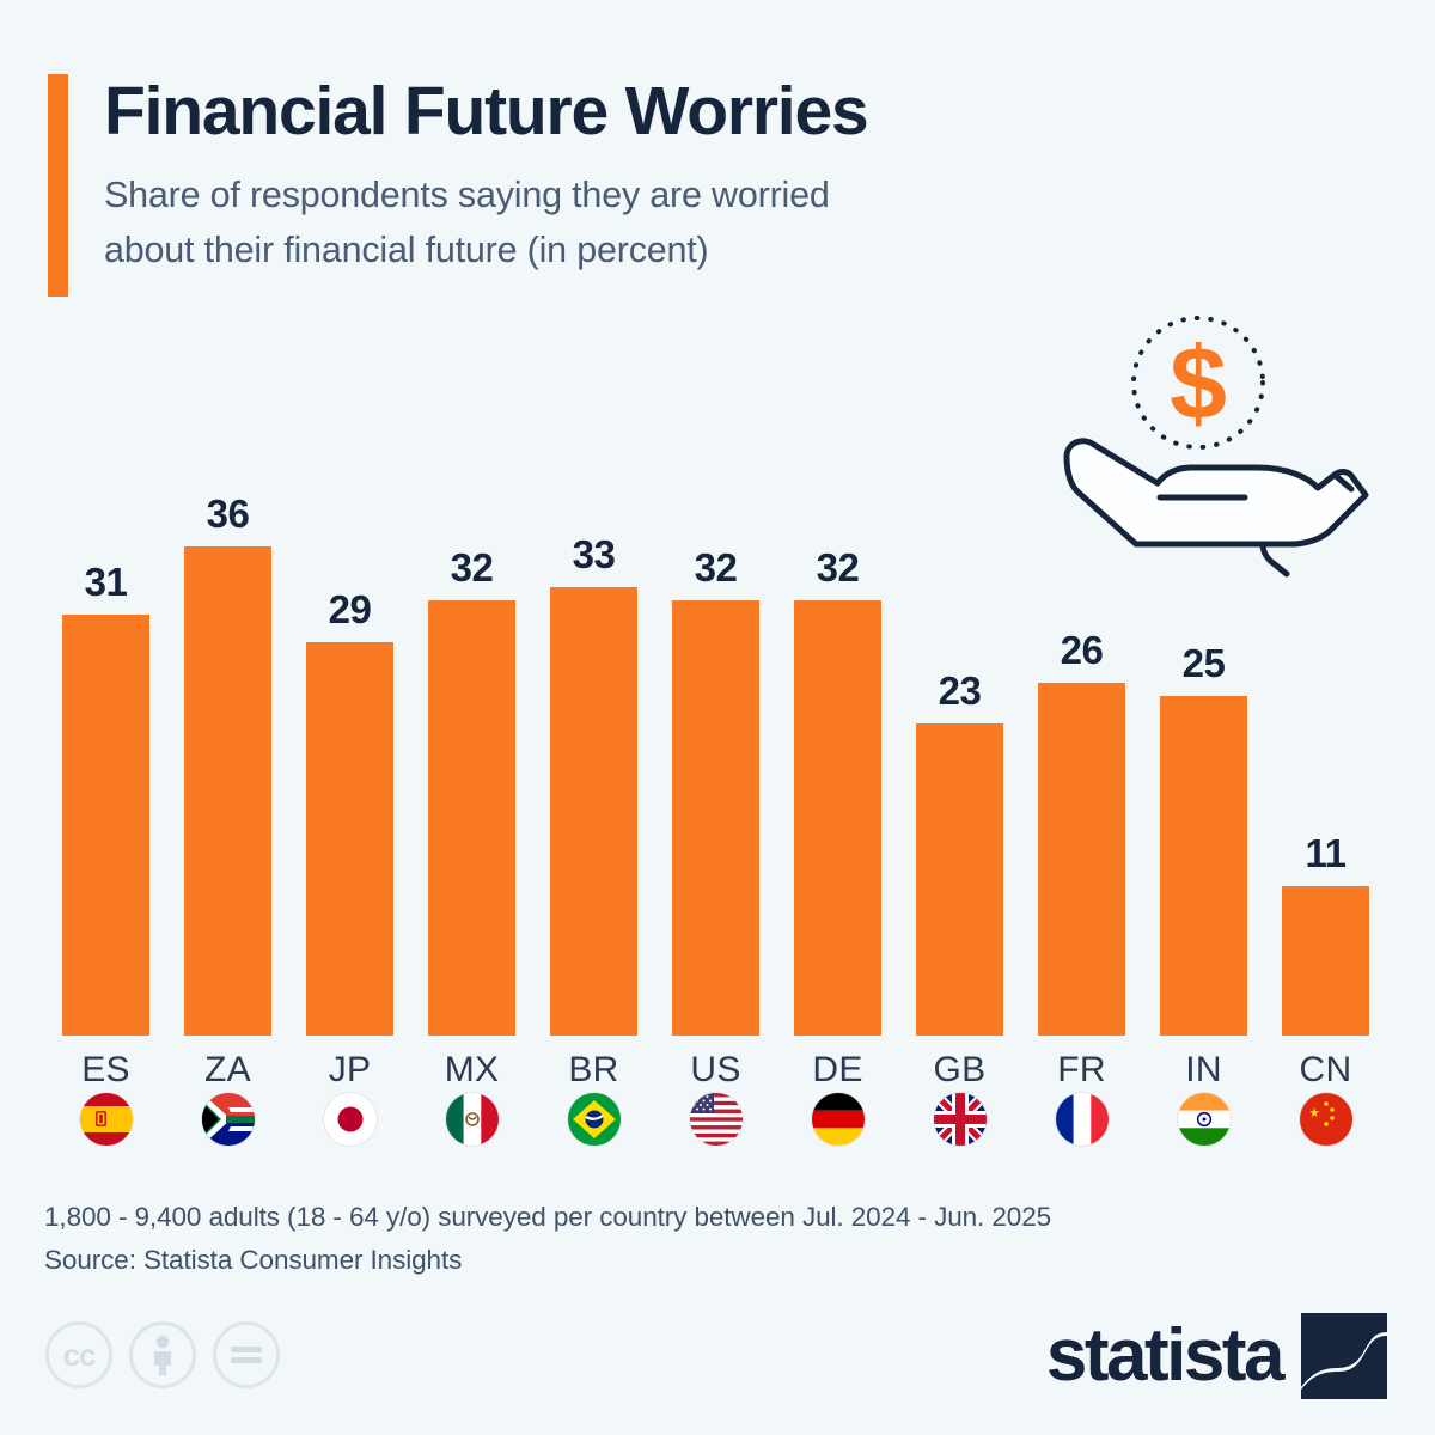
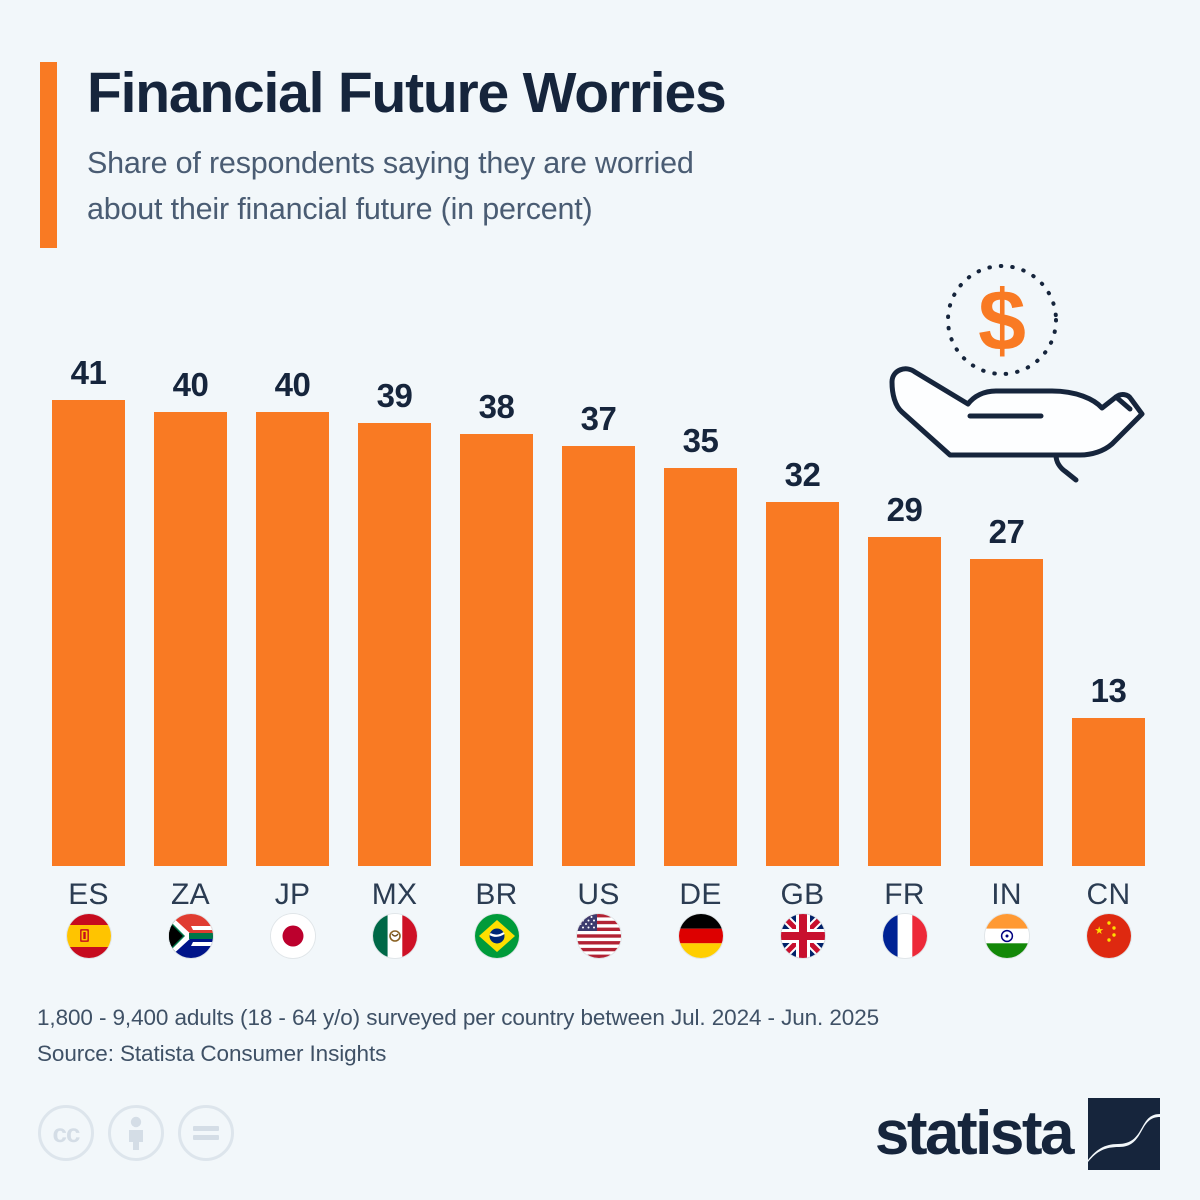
ES: 31 -> 41
ZA: 36 -> 40
JP: 29 -> 40
MX: 32 -> 39
BR: 33 -> 38
US: 32 -> 37
DE: 32 -> 35
GB: 23 -> 32
FR: 26 -> 29
IN: 25 -> 27
CN: 11 -> 13
